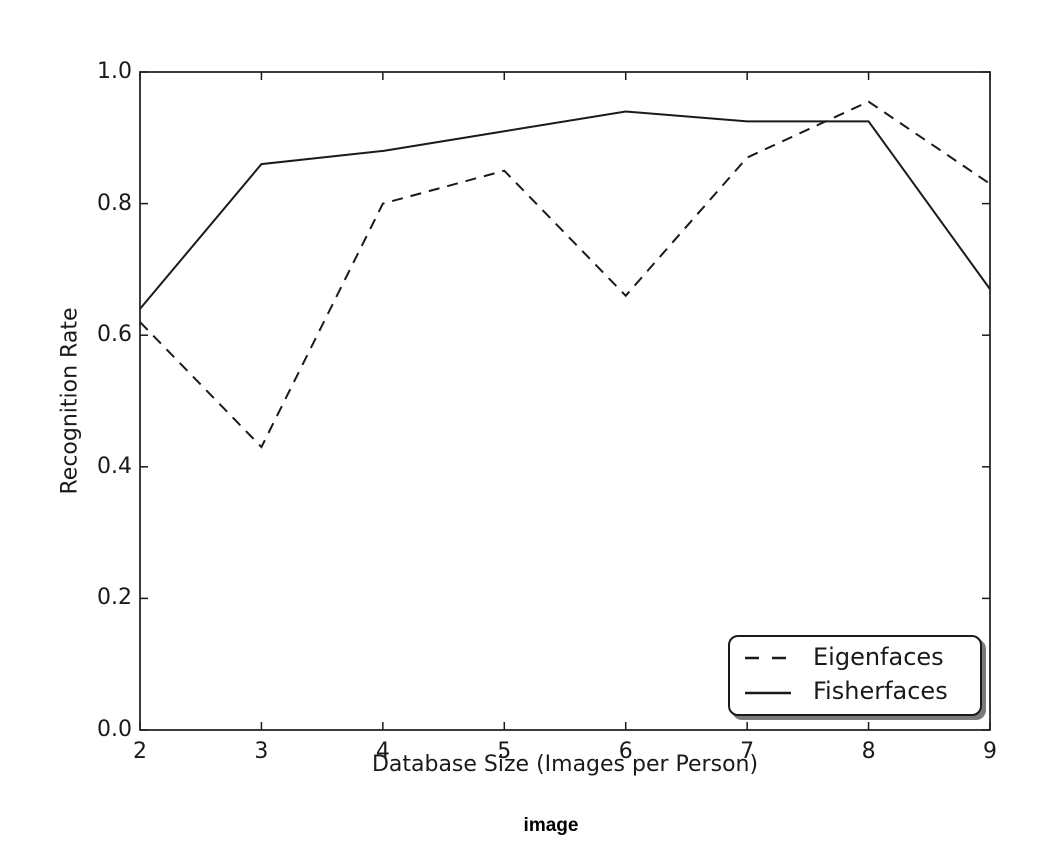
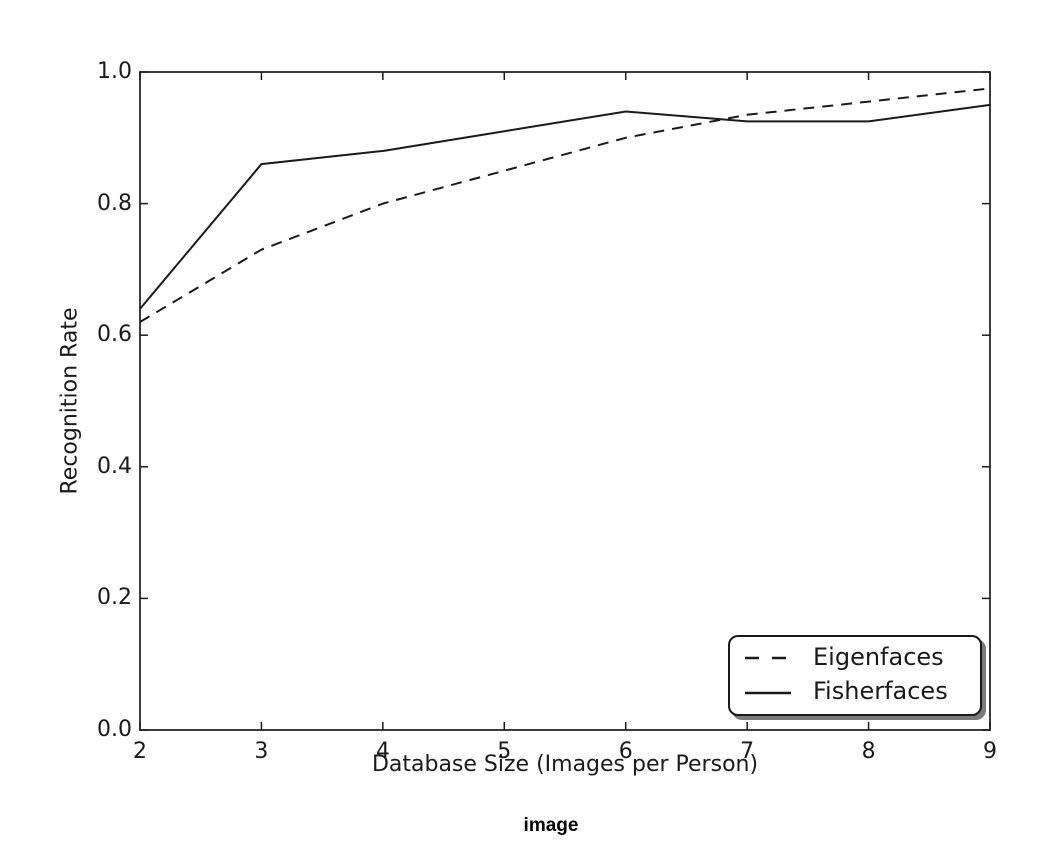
Eigenfaces/3: 0.43 -> 0.73
Eigenfaces/6: 0.66 -> 0.90
Eigenfaces/7: 0.87 -> 0.94
Eigenfaces/9: 0.83 -> 0.97
Fisherfaces/9: 0.67 -> 0.95
